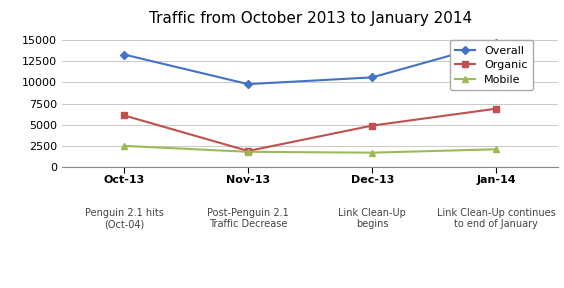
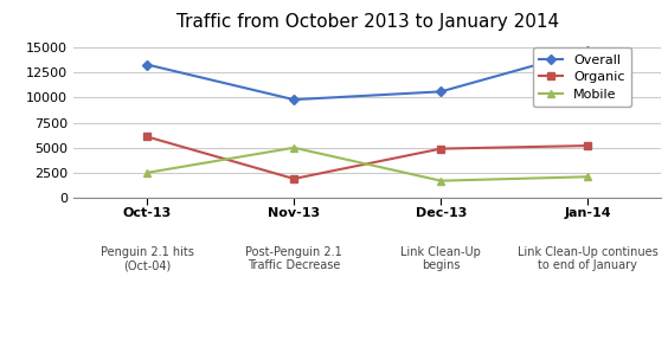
Mobile/Nov-13: 1800 -> 5000
Organic/Jan-14: 6900 -> 5200
